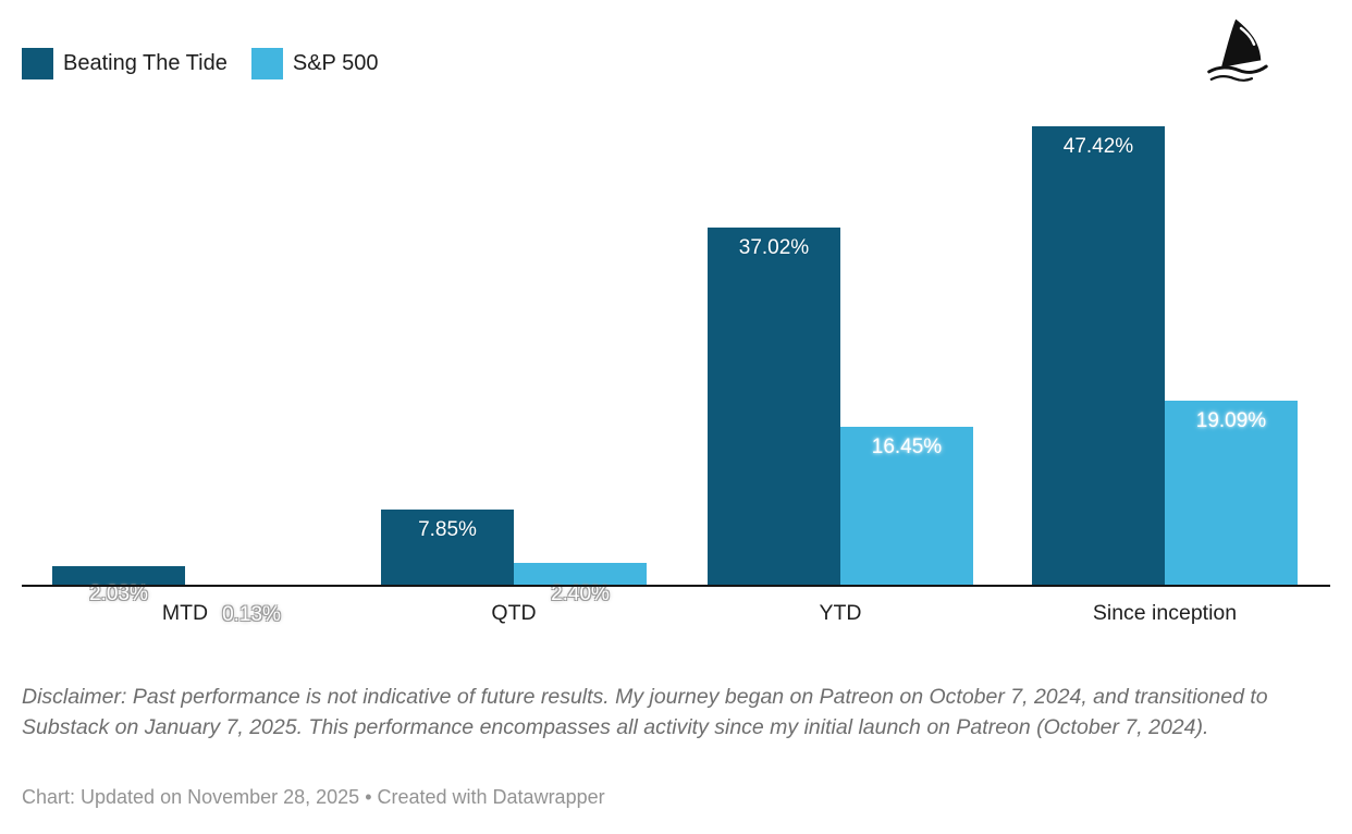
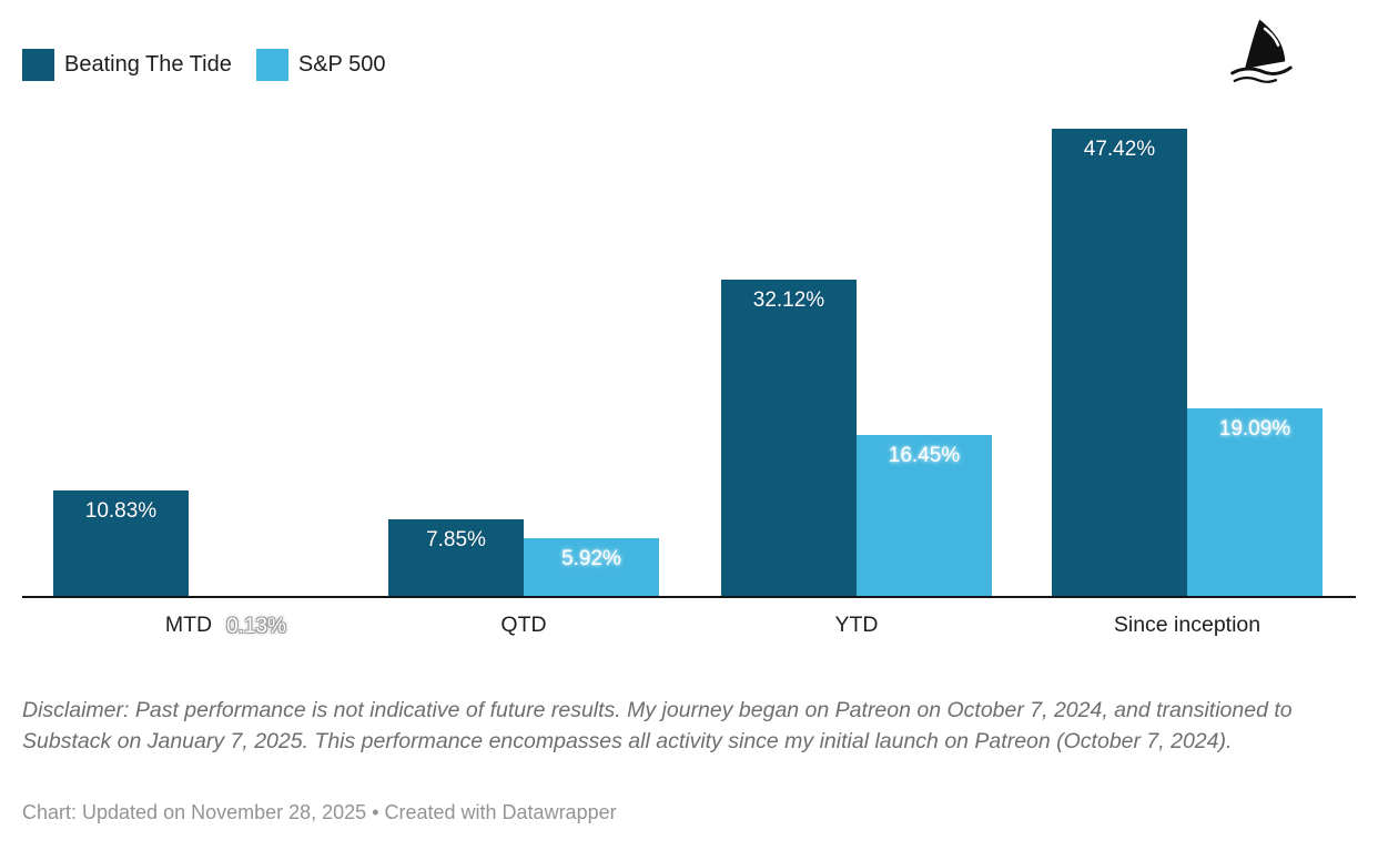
Beating The Tide/MTD: 2.03% -> 10.83%
S&P 500/QTD: 2.40% -> 5.92%
Beating The Tide/YTD: 37.02% -> 32.12%
